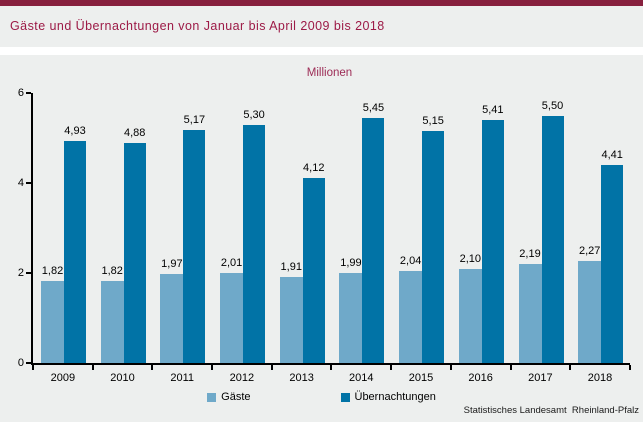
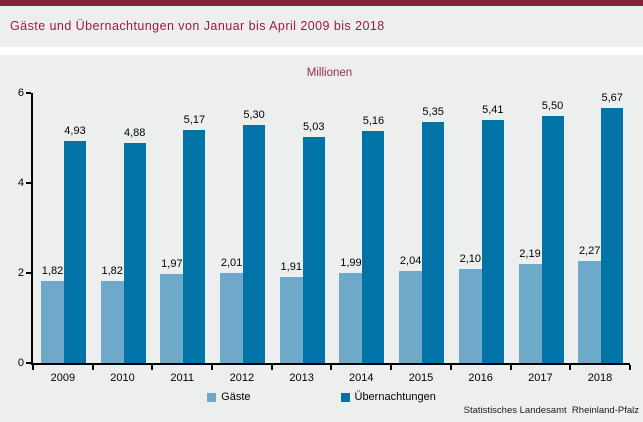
Übernachtungen/2013: 4,12 -> 5,03
Übernachtungen/2014: 5,45 -> 5,16
Übernachtungen/2015: 5,15 -> 5,35
Übernachtungen/2018: 4,41 -> 5,67
